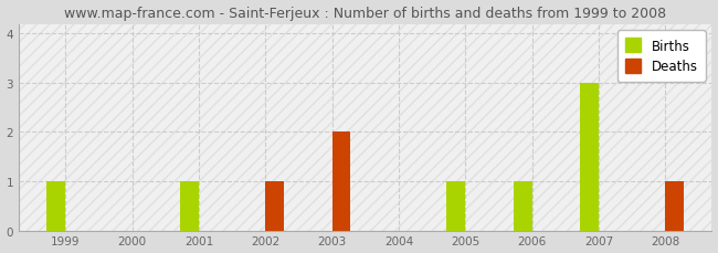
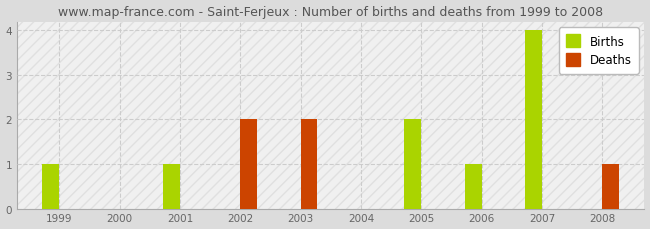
Deaths/2002: 1 -> 2
Births/2005: 1 -> 2
Births/2007: 3 -> 4
